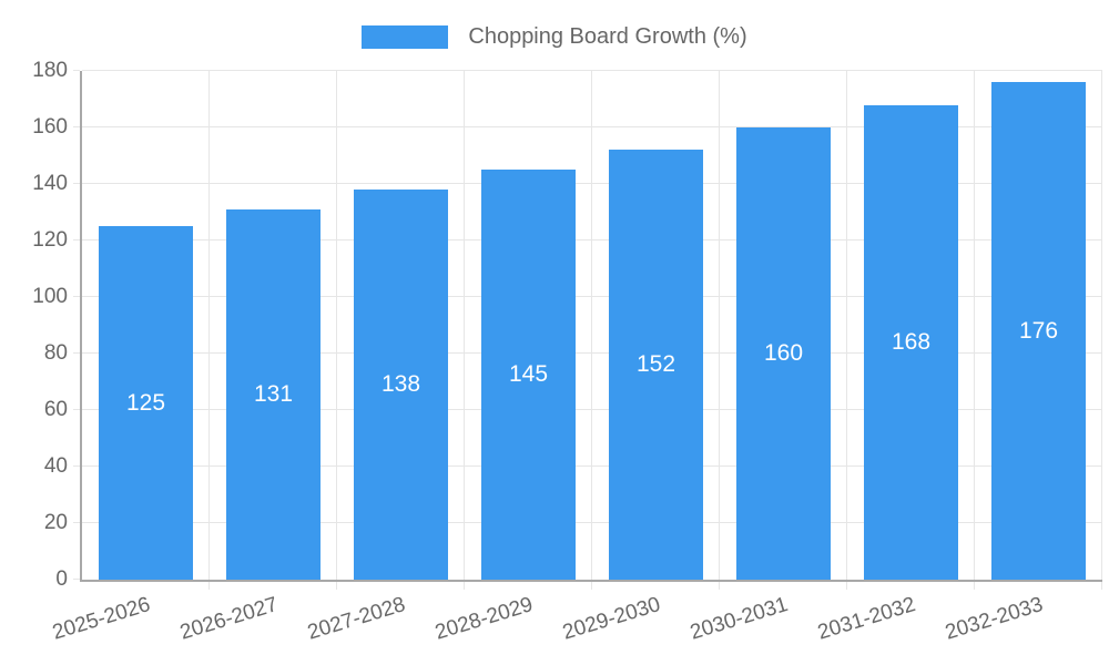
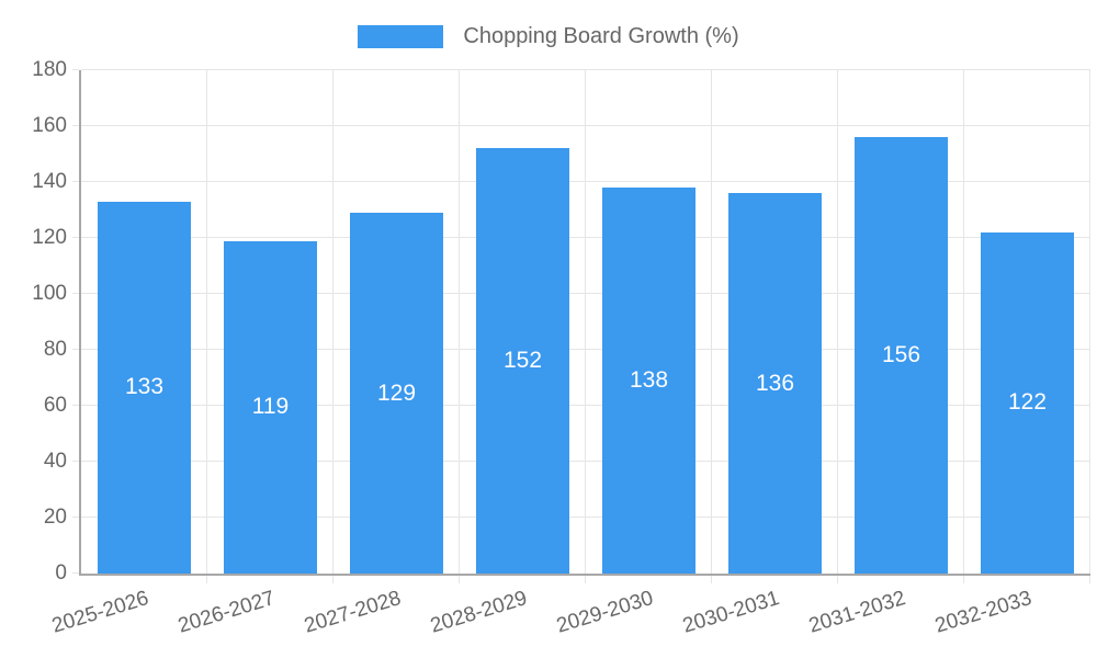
2025-2026: 125 -> 133
2026-2027: 131 -> 119
2027-2028: 138 -> 129
2028-2029: 145 -> 152
2029-2030: 152 -> 138
2030-2031: 160 -> 136
2031-2032: 168 -> 156
2032-2033: 176 -> 122
